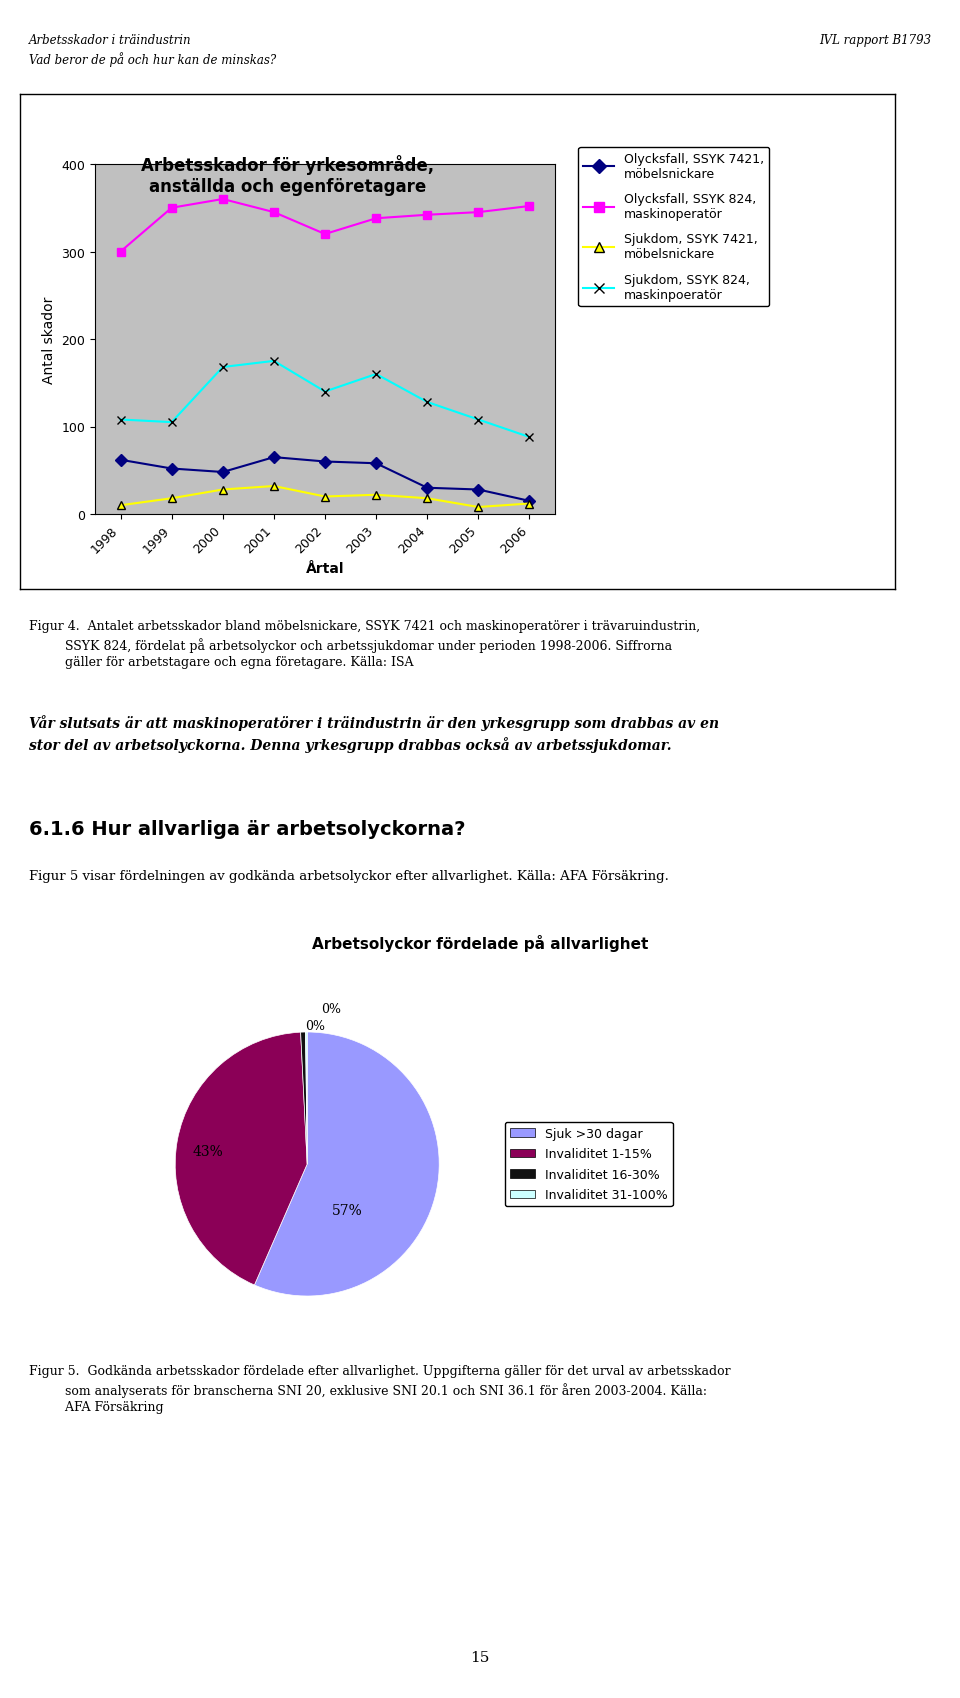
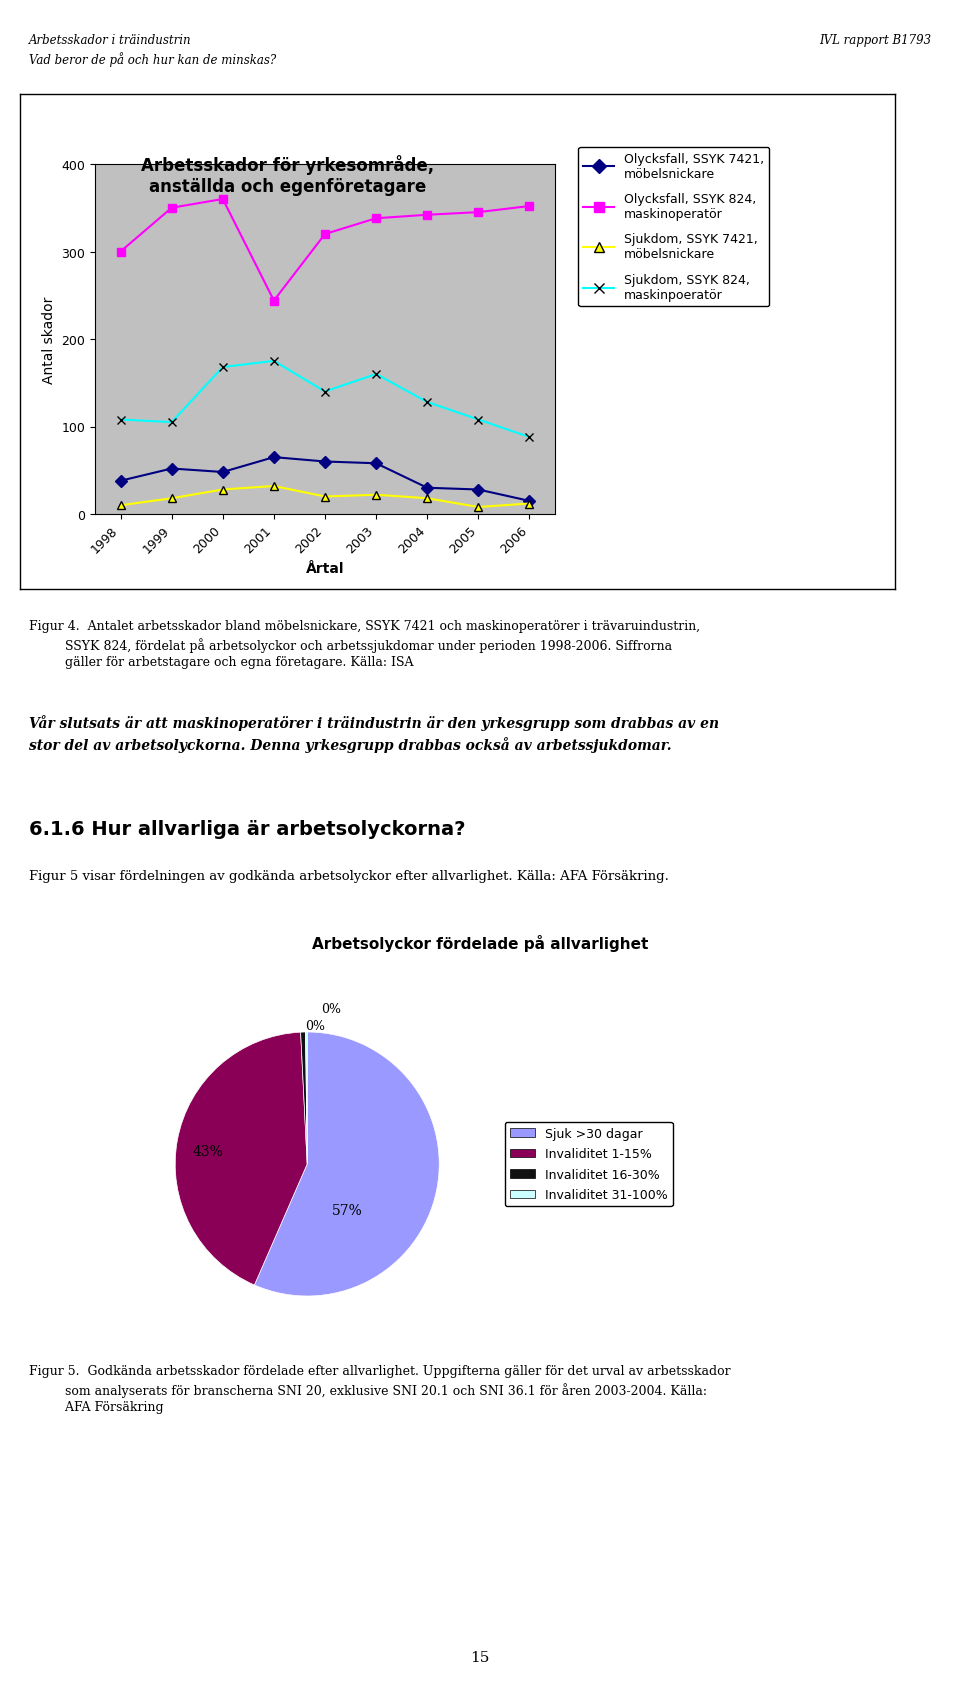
Olycksfall, SSYK 7421, möbelsnickare/1998: 62 -> 38
Olycksfall, SSYK 824, maskinoperatör/2001: 345 -> 244
